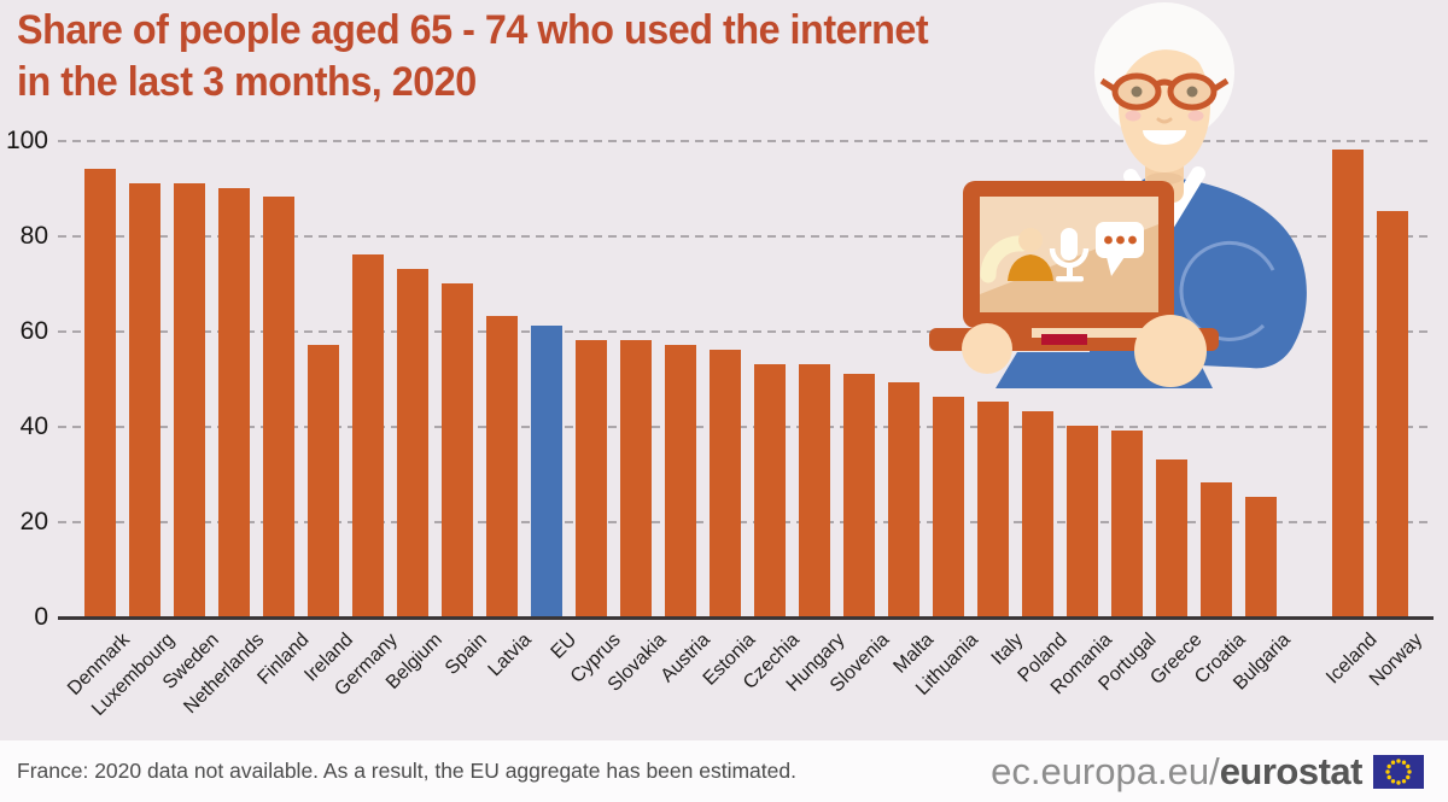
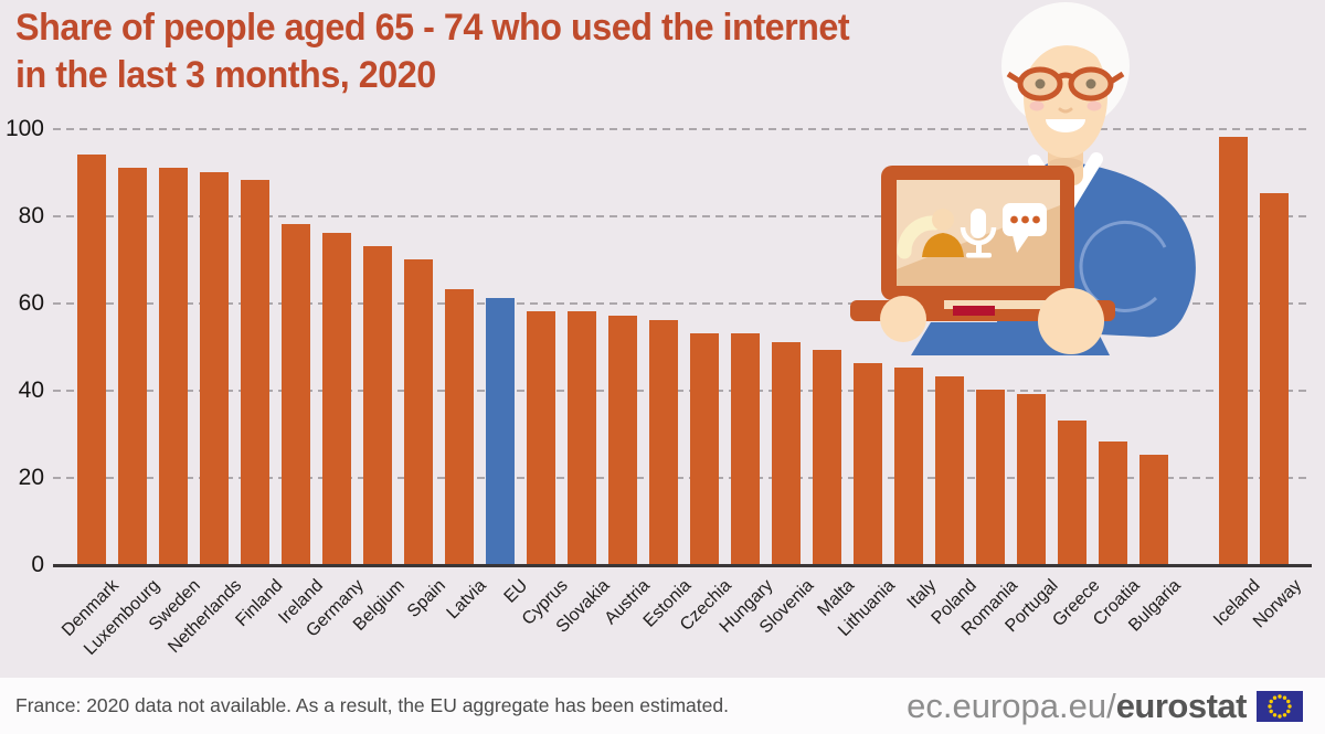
Ireland: 57 -> 78
